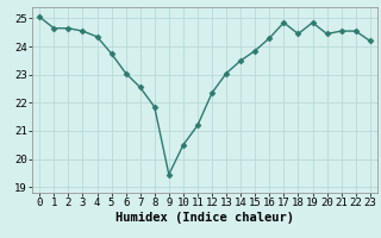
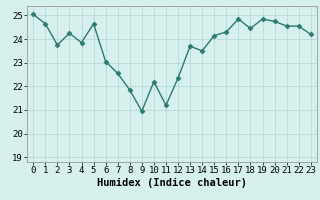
2: 24.65 -> 23.75
3: 24.55 -> 24.25
4: 24.35 -> 23.85
5: 23.75 -> 24.65
9: 19.45 -> 20.95
10: 20.50 -> 22.20
13: 23.05 -> 23.70
15: 23.85 -> 24.15
20: 24.45 -> 24.75
